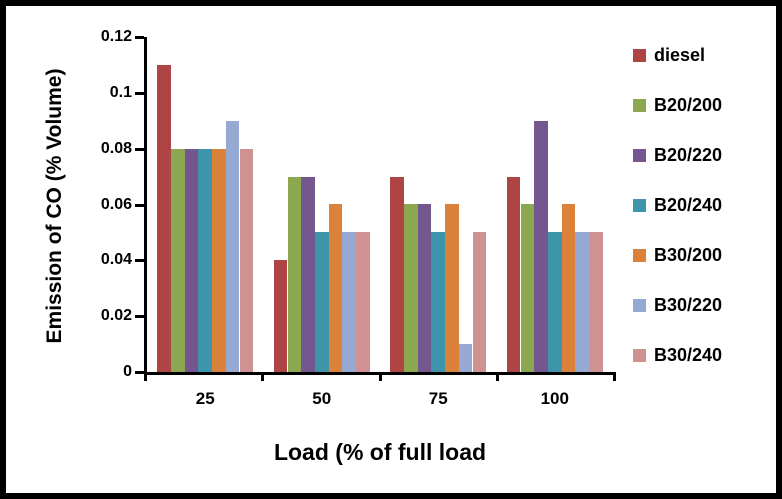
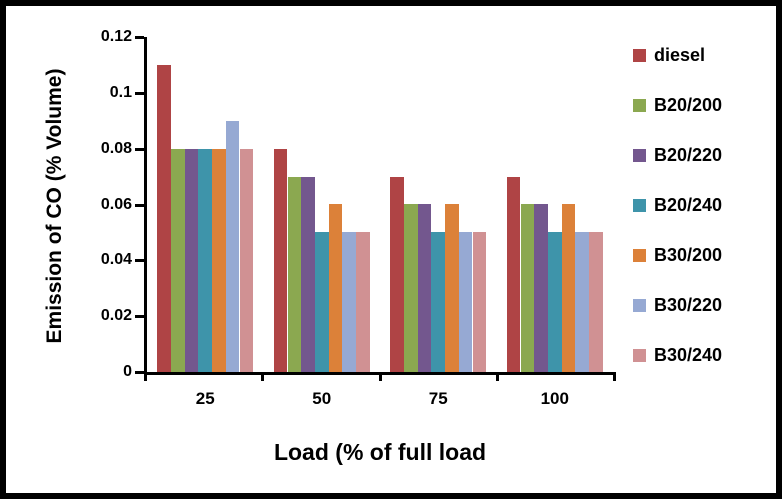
diesel/50: 0.04 -> 0.08
B30/220/75: 0.01 -> 0.05
B20/220/100: 0.09 -> 0.06
